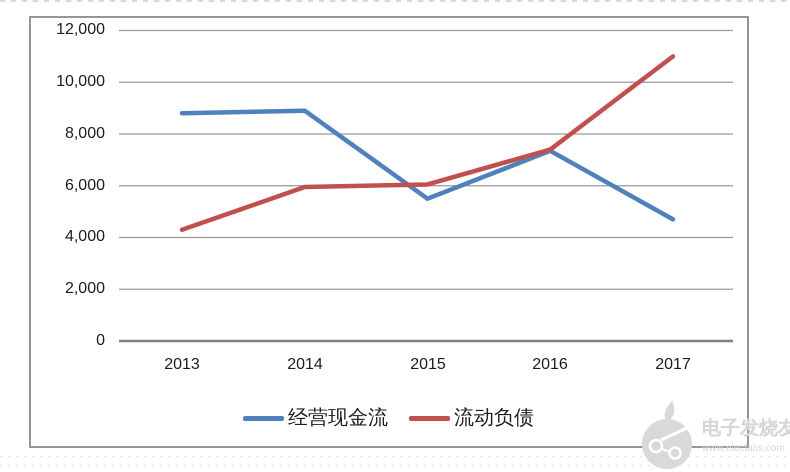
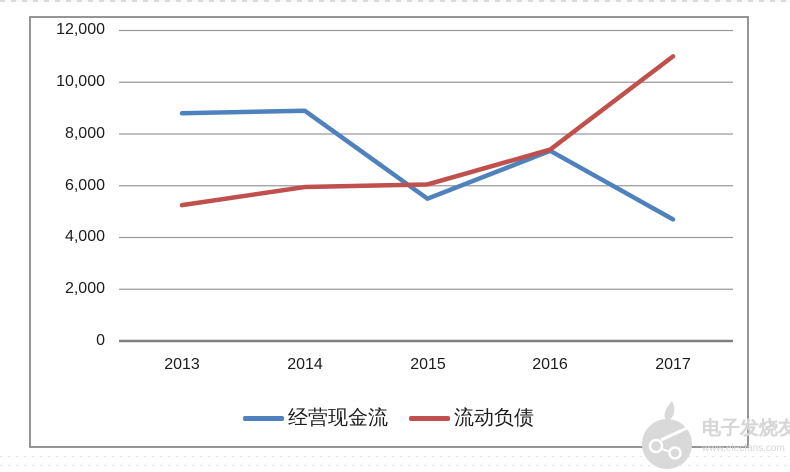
流动负债/2013: 4300 -> 5200
